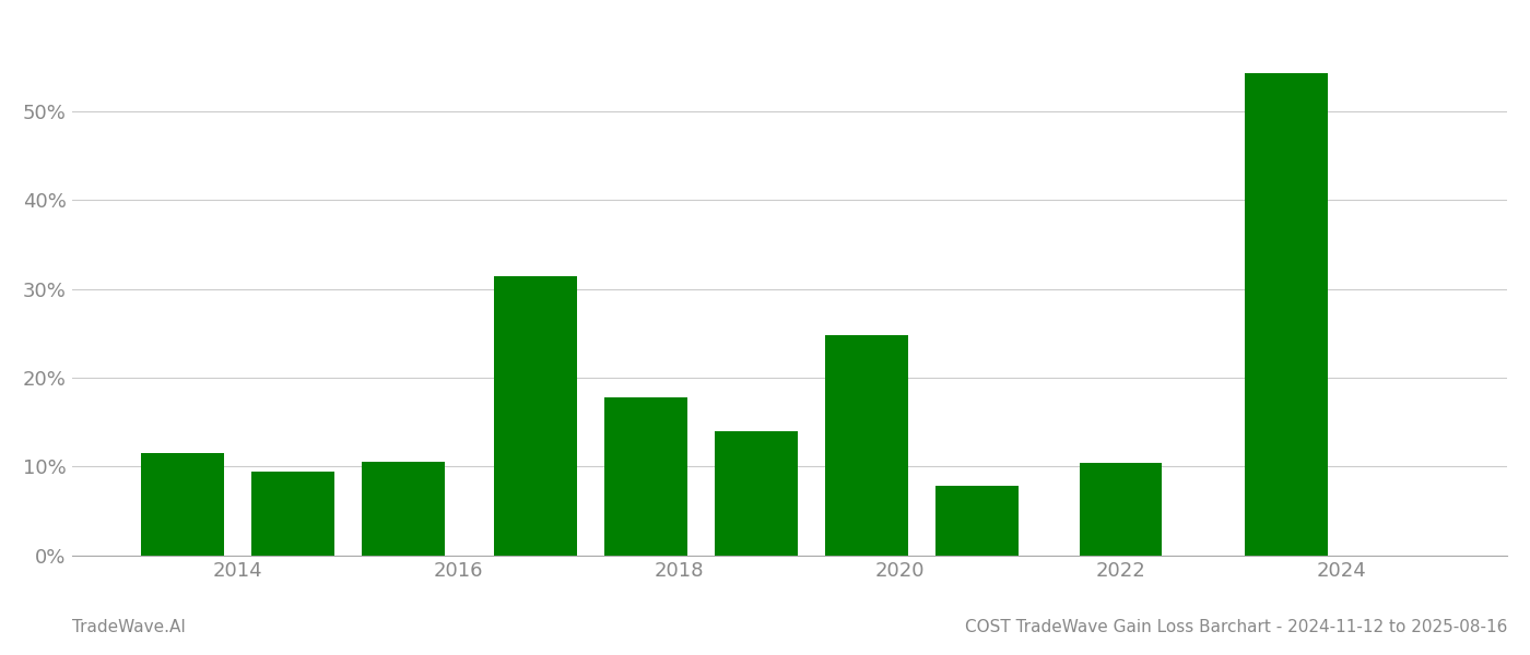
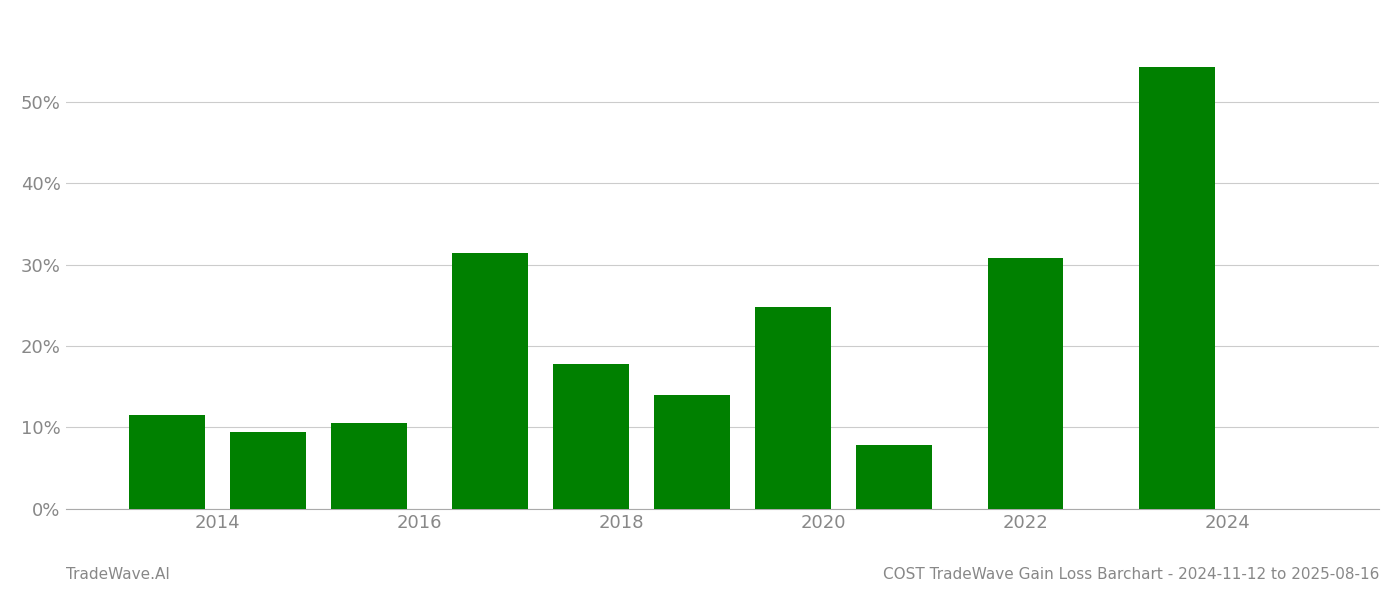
2022: 10.4% -> 30.8%
